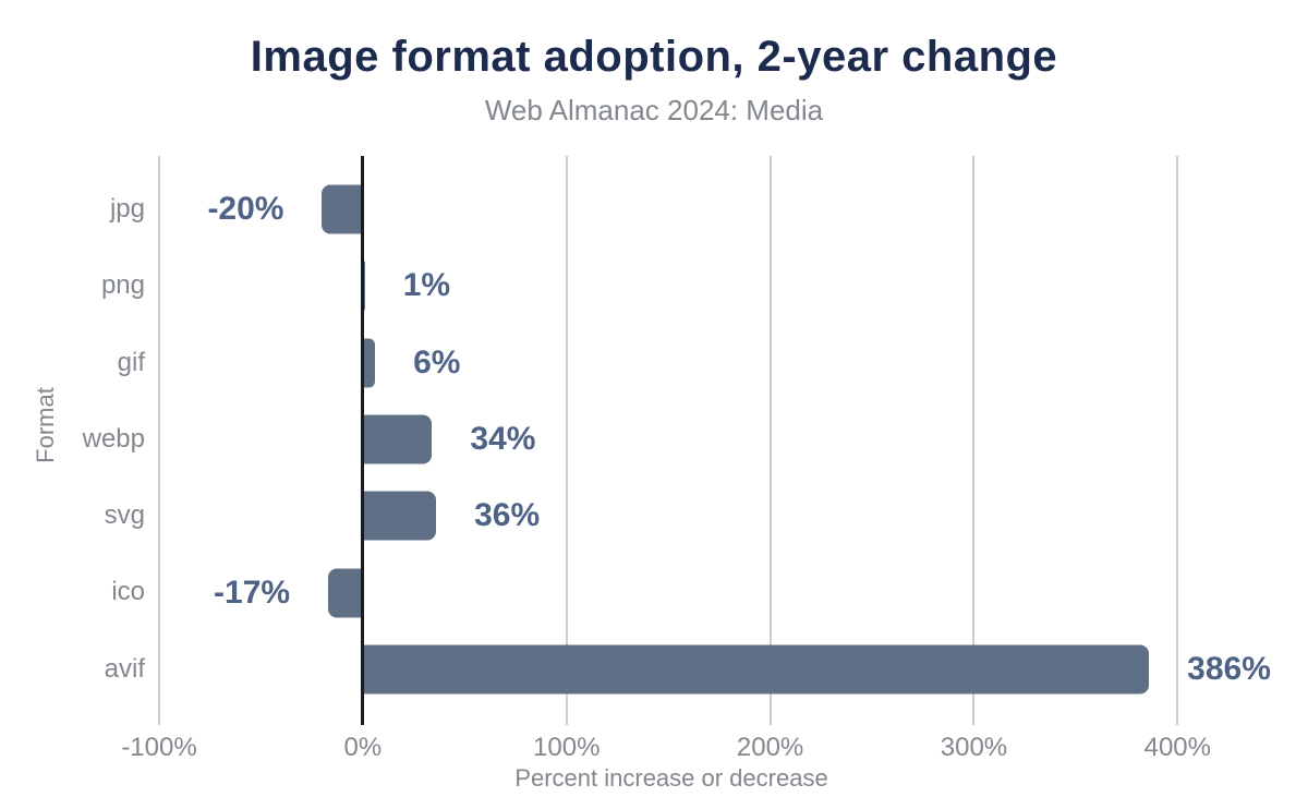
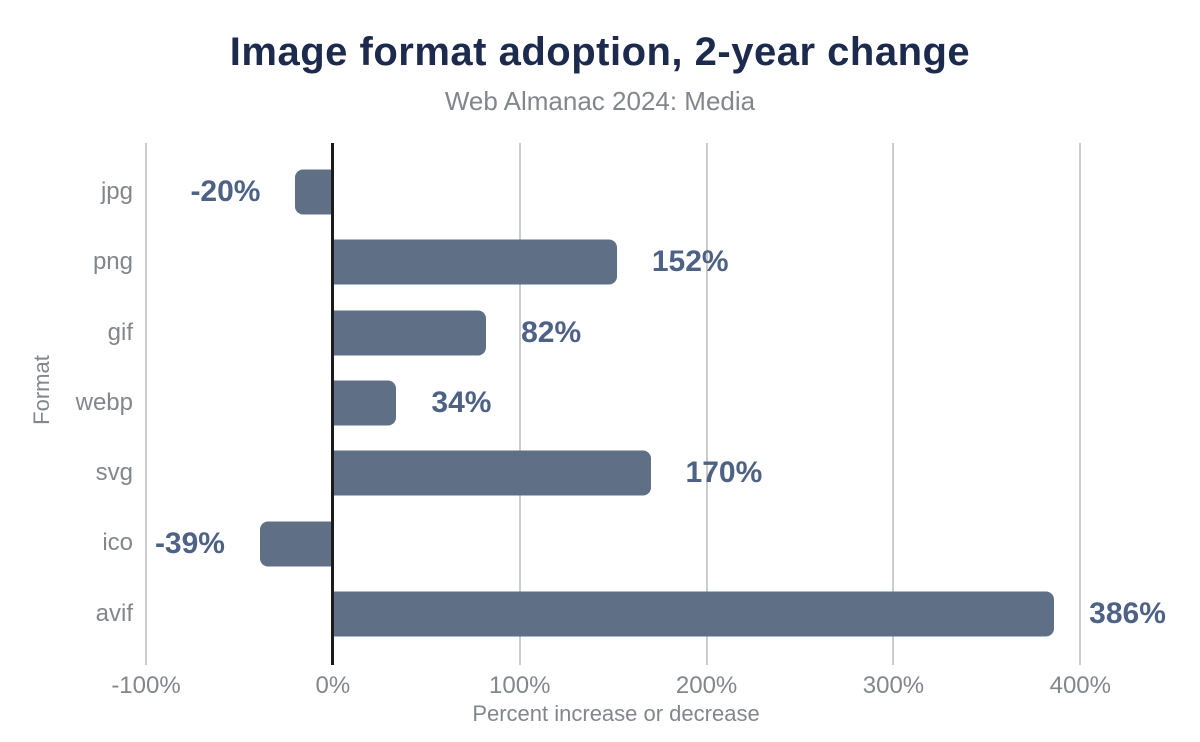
png: 1% -> 152%
gif: 6% -> 82%
svg: 36% -> 170%
ico: -17% -> -39%
